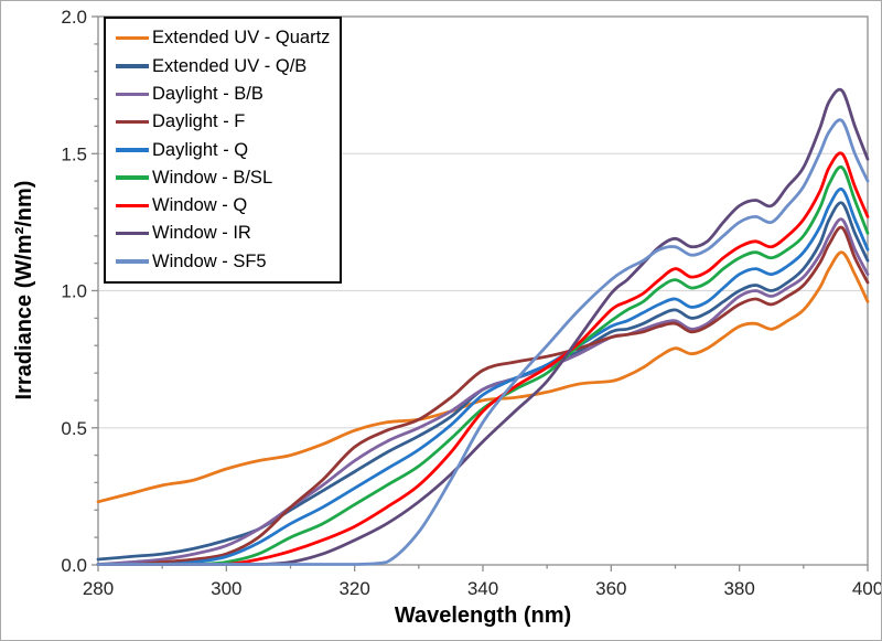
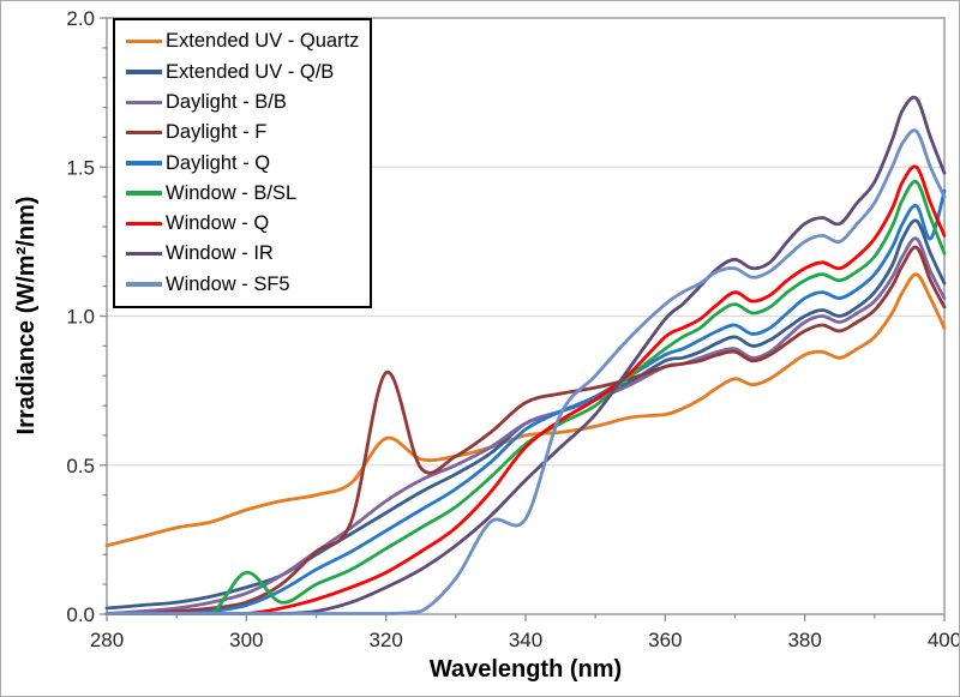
Window - B/SL/300: 0.01 -> 0.14
Extended UV - Quartz/320: 0.49 -> 0.59
Daylight - F/320: 0.43 -> 0.81
Window - SF5/340: 0.52 -> 0.32
Daylight - Q/400: 1.15 -> 1.42
